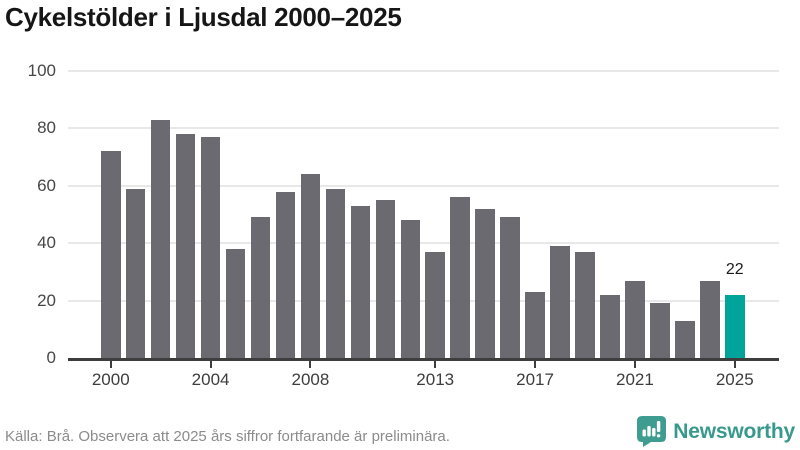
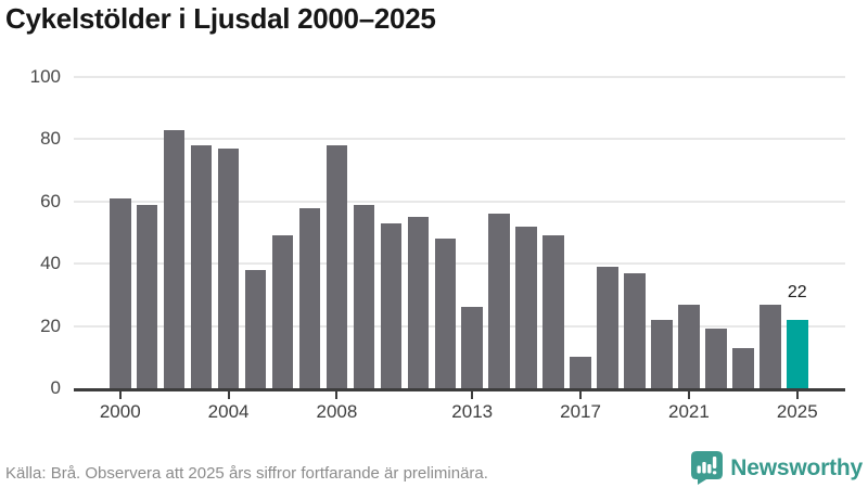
2000: 72 -> 61
2008: 64 -> 78
2013: 37 -> 26
2017: 23 -> 10
